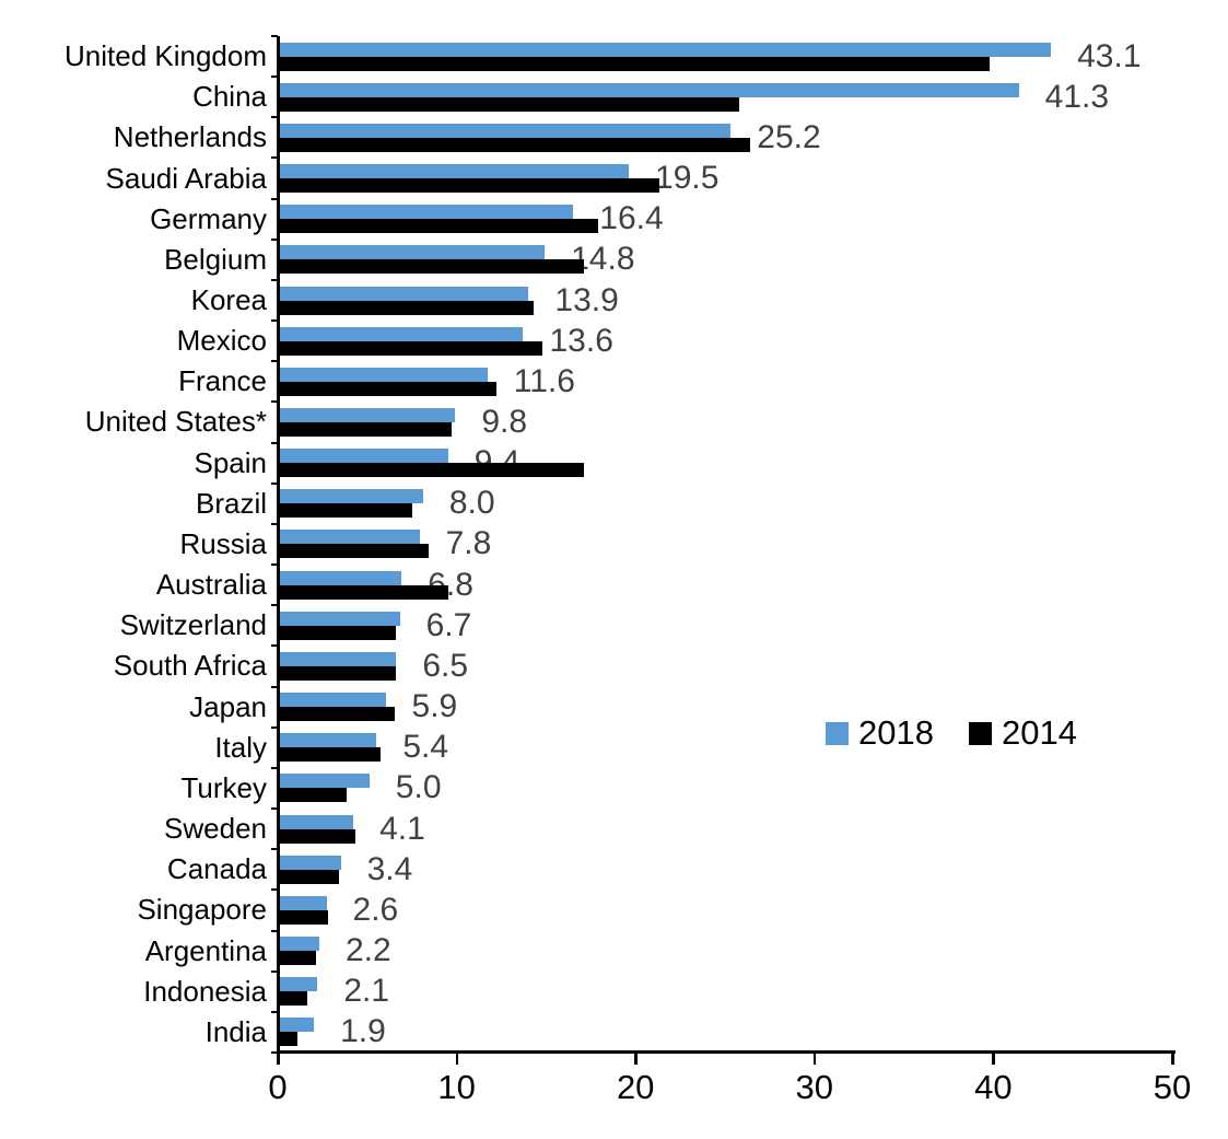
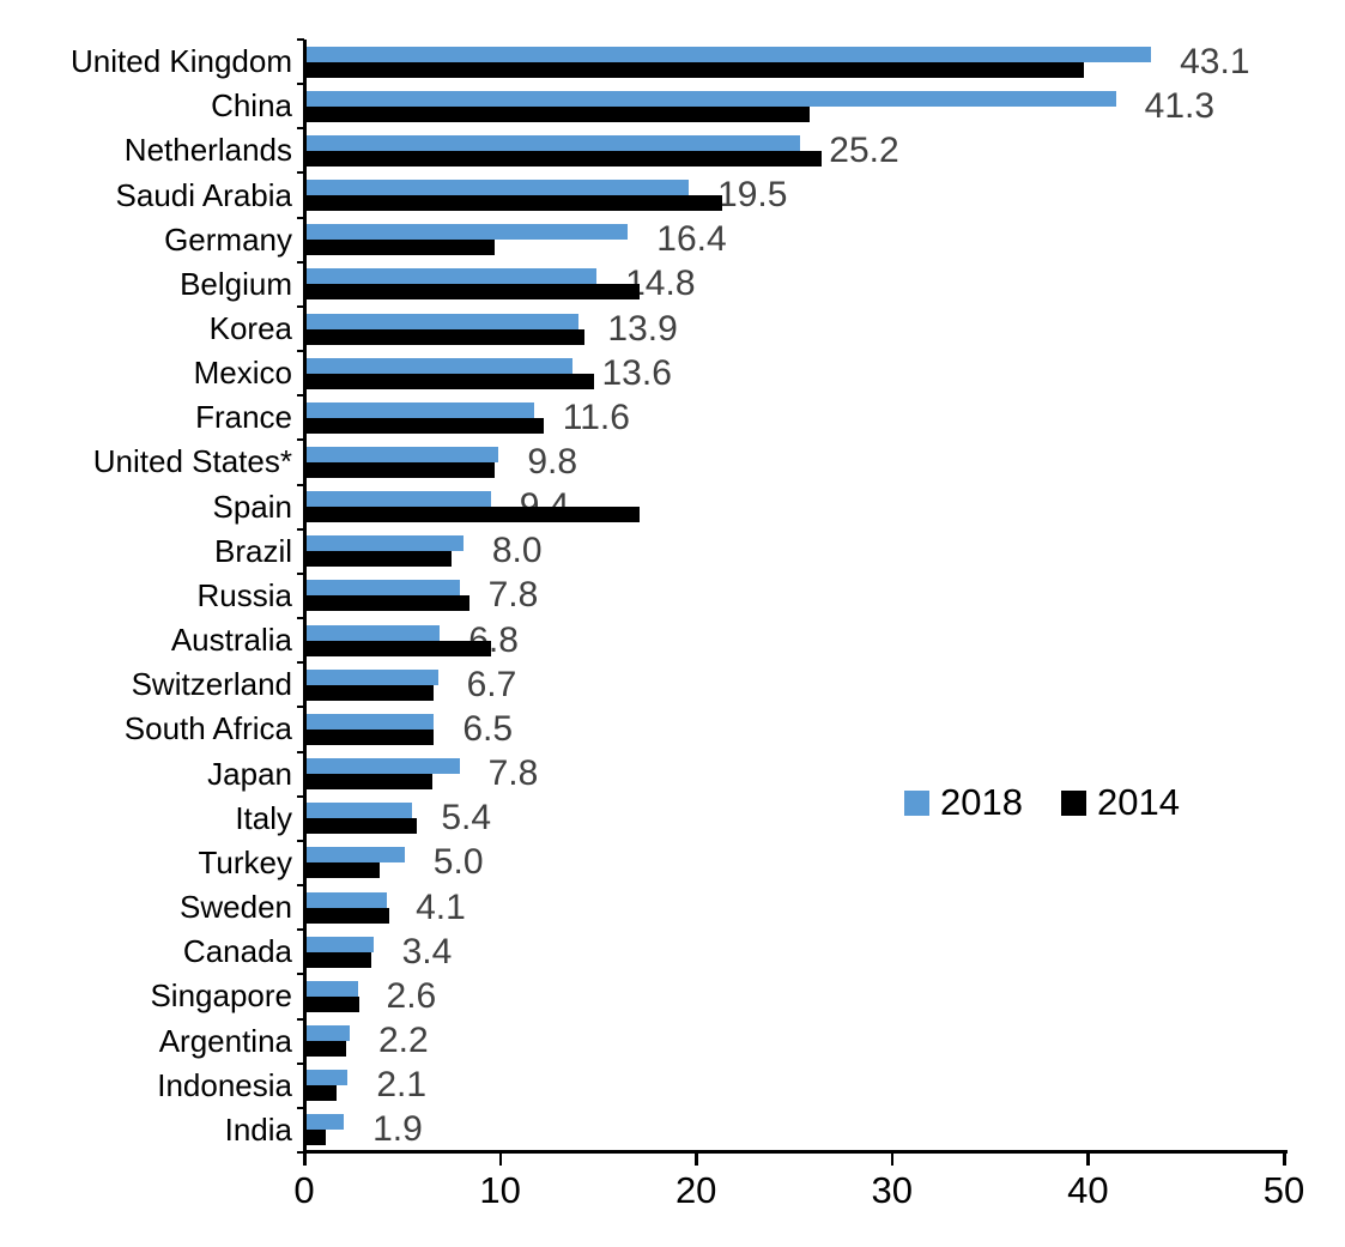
2014/Germany: 17.8 -> 9.6
2018/Japan: 5.9 -> 7.8
